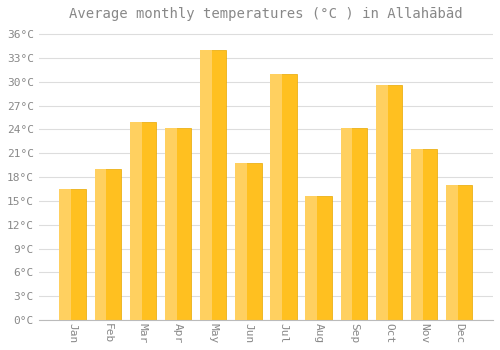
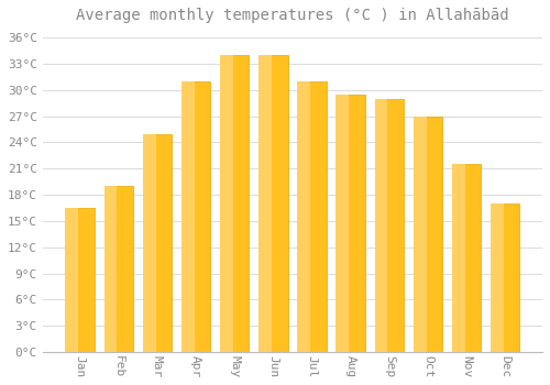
Apr: 24.2°C -> 31.0°C
Jun: 19.8°C -> 34.0°C
Aug: 15.6°C -> 29.5°C
Sep: 24.2°C -> 29.0°C
Oct: 29.6°C -> 27.0°C
